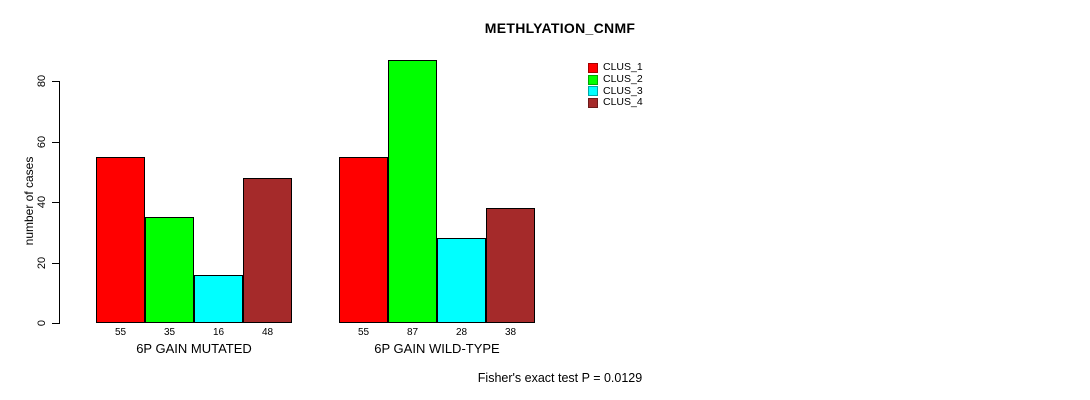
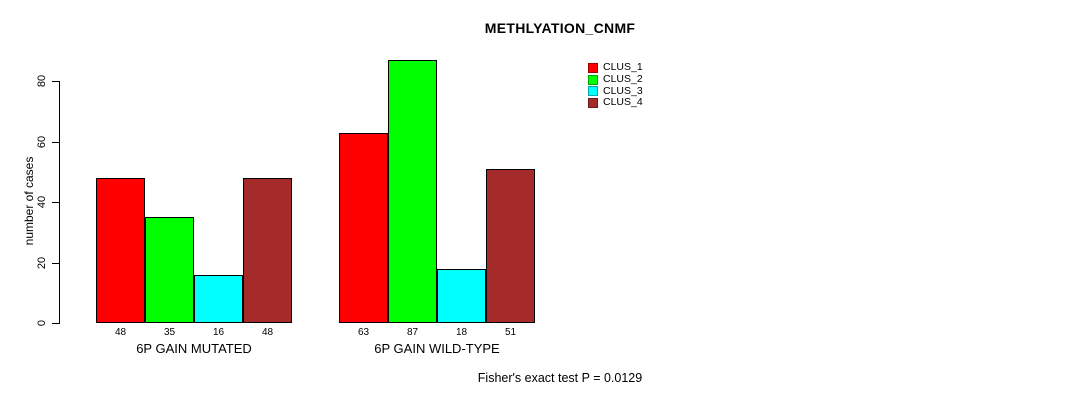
CLUS_1/6P GAIN MUTATED: 55 -> 48
CLUS_1/6P GAIN WILD-TYPE: 55 -> 63
CLUS_3/6P GAIN WILD-TYPE: 28 -> 18
CLUS_4/6P GAIN WILD-TYPE: 38 -> 51
